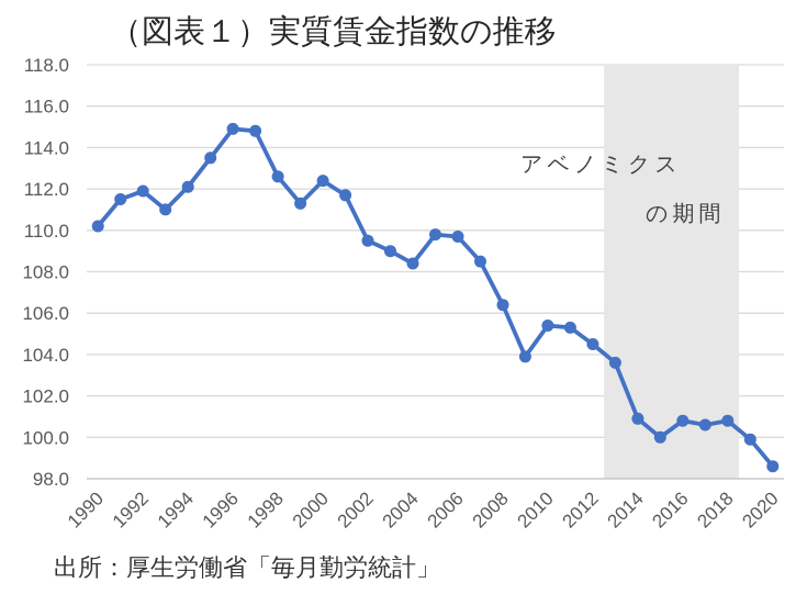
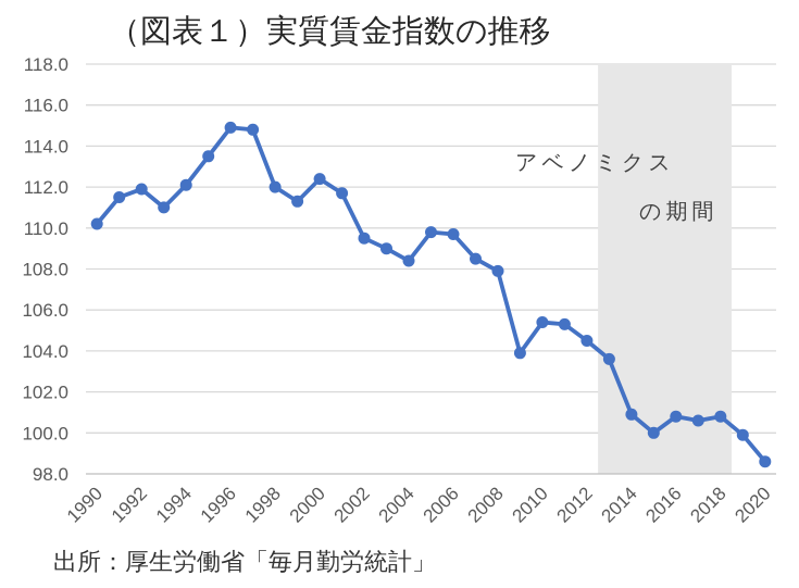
1998: 112.6 -> 112.0
2008: 106.4 -> 107.9
